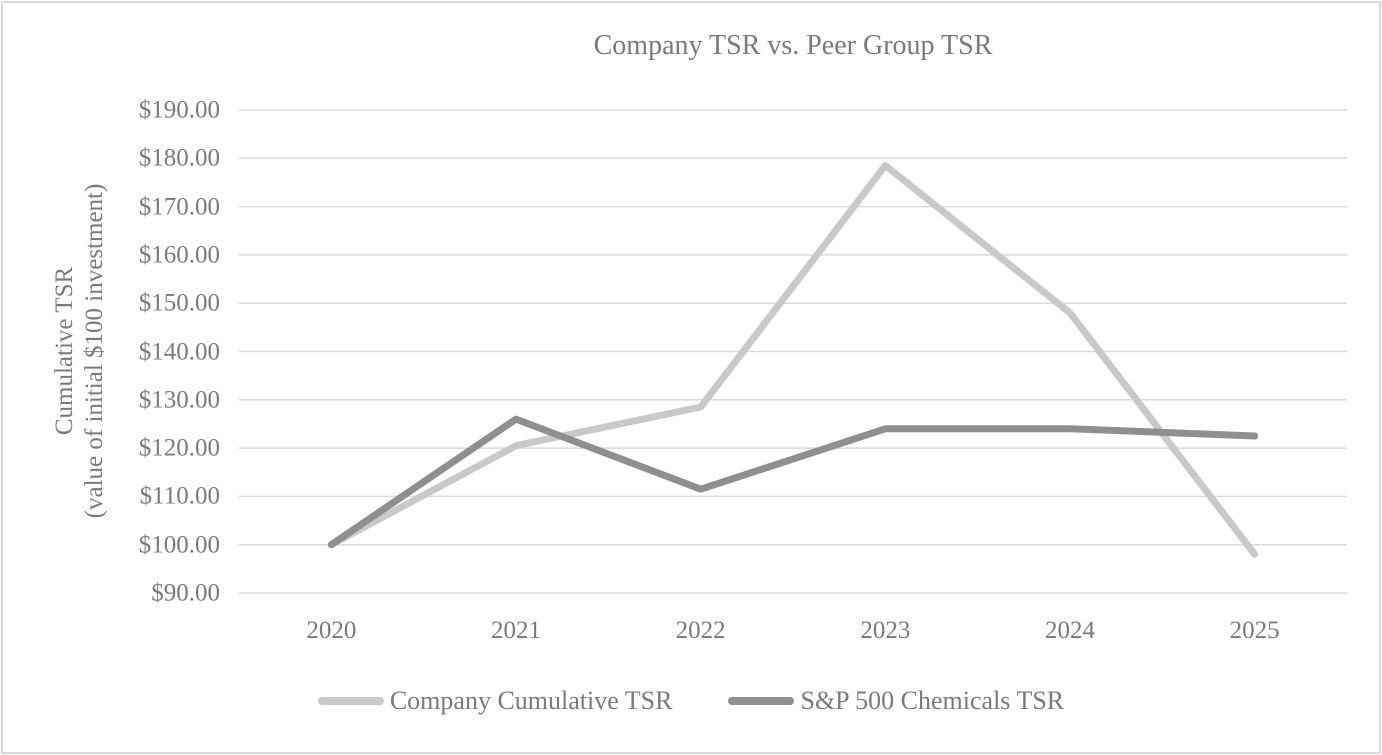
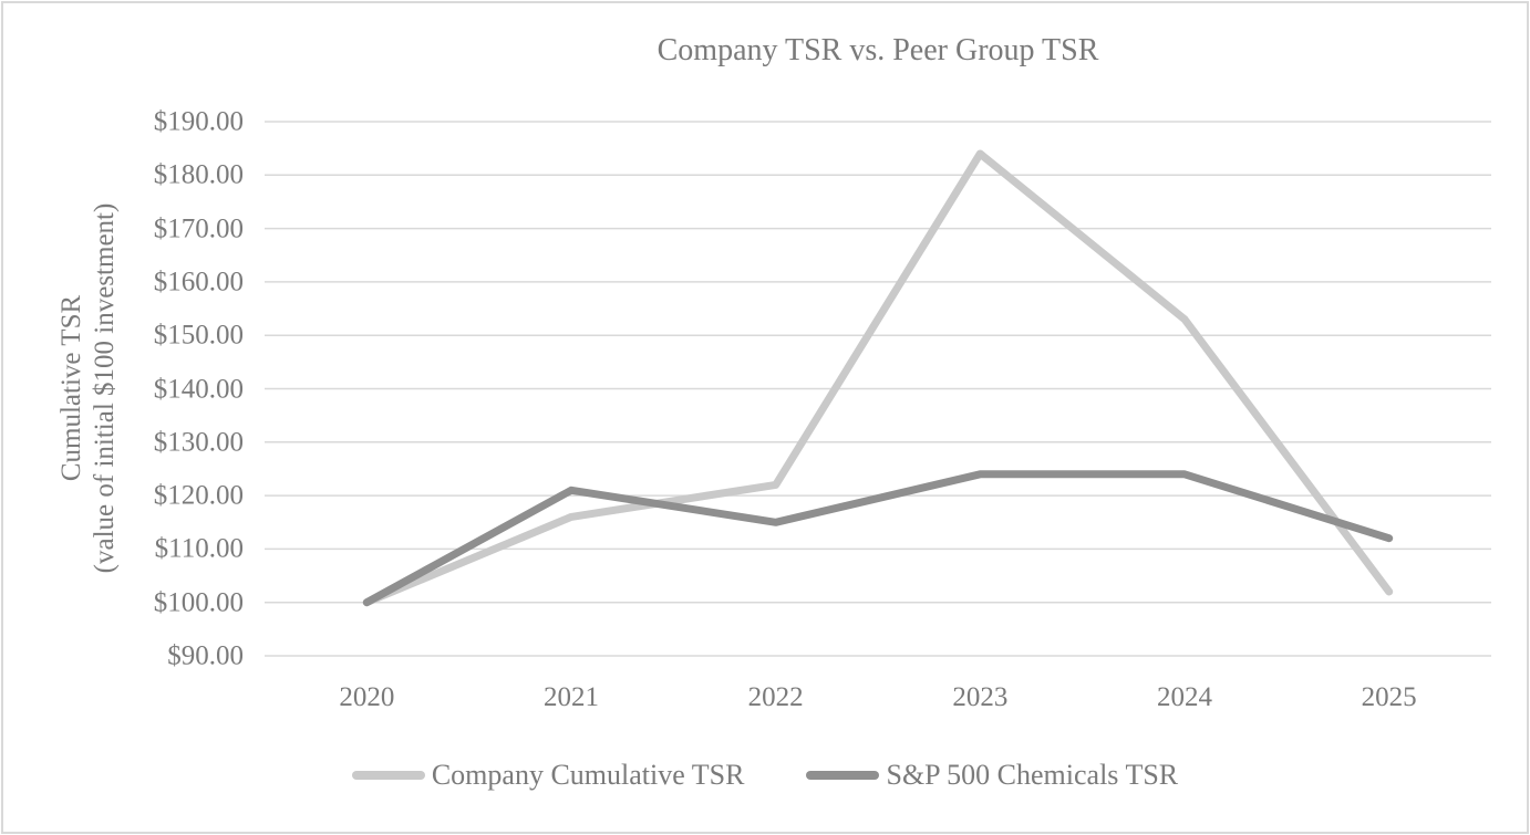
Company Cumulative TSR/2021: $120 -> $116
S&P 500 Chemicals TSR/2021: $126 -> $121
Company Cumulative TSR/2022: $128 -> $122
S&P 500 Chemicals TSR/2022: $112 -> $115
Company Cumulative TSR/2023: $178 -> $184
Company Cumulative TSR/2024: $148 -> $153
Company Cumulative TSR/2025: $98 -> $102
S&P 500 Chemicals TSR/2025: $122 -> $112
